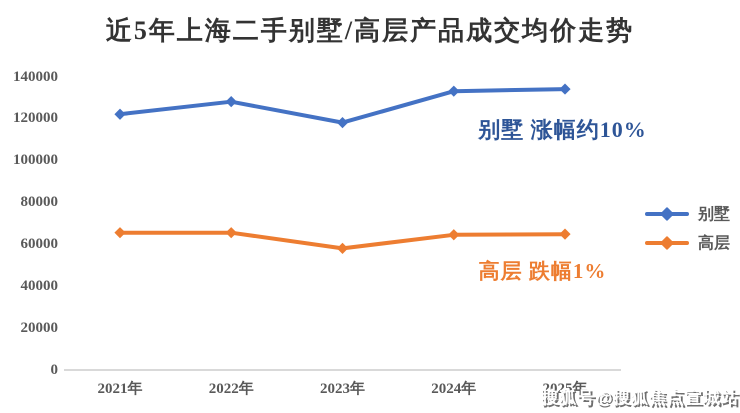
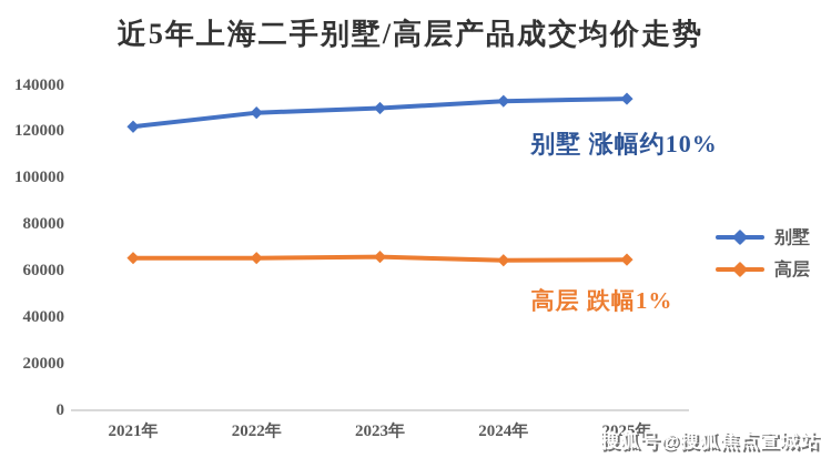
别墅/2023年: 118000 -> 130000
高层/2023年: 58000 -> 66000
